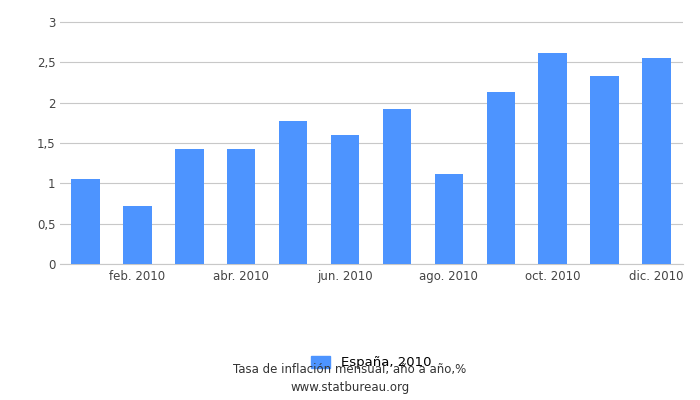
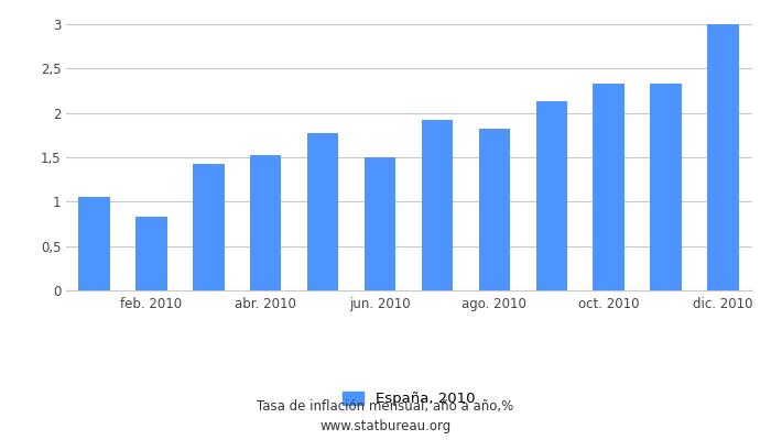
feb. 2010: 0,72 -> 0,83
abr. 2010: 1,42 -> 1,52
jun. 2010: 1,60 -> 1,50
ago. 2010: 1,12 -> 1,82
oct. 2010: 2,62 -> 2,33
dic. 2010: 2,56 -> 3,00
